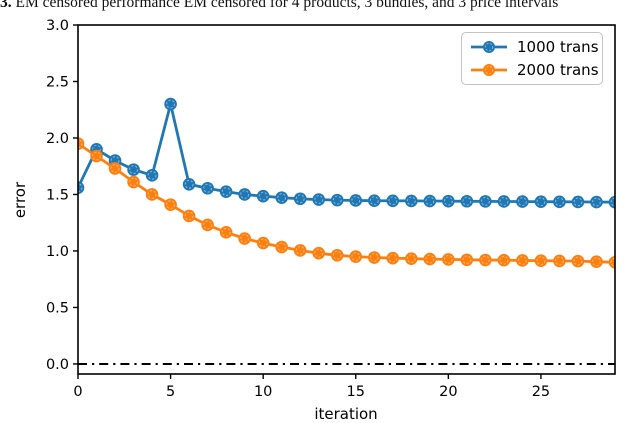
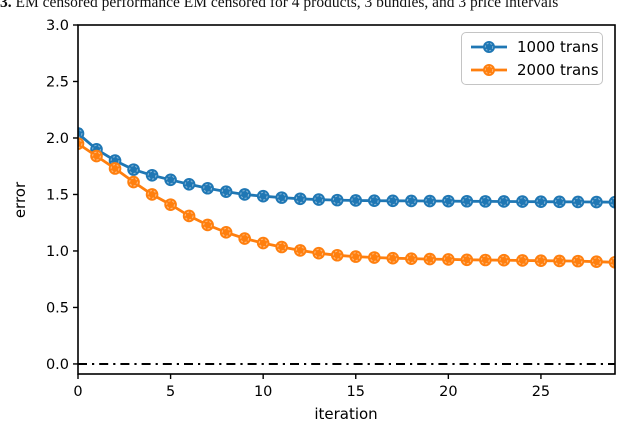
1000 trans/0: 1.56 -> 2.04
1000 trans/5: 2.30 -> 1.63
